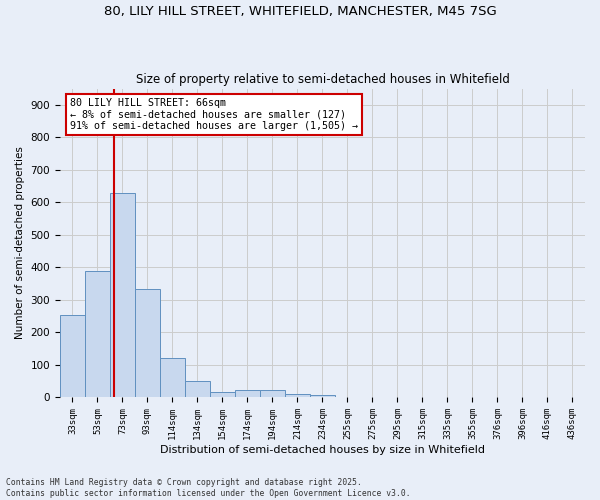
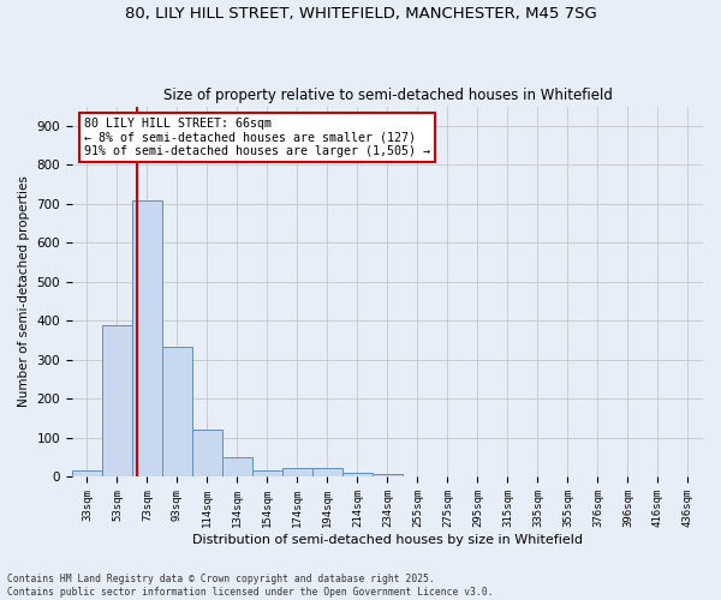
33sqm: 255 -> 18
73sqm: 630 -> 710
